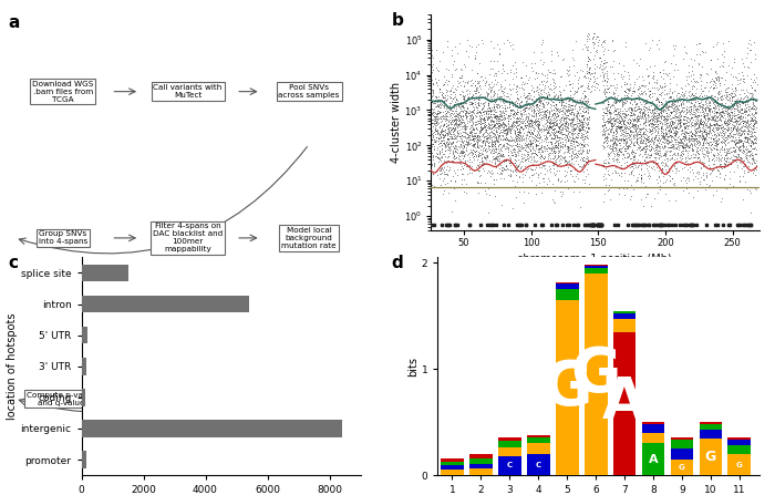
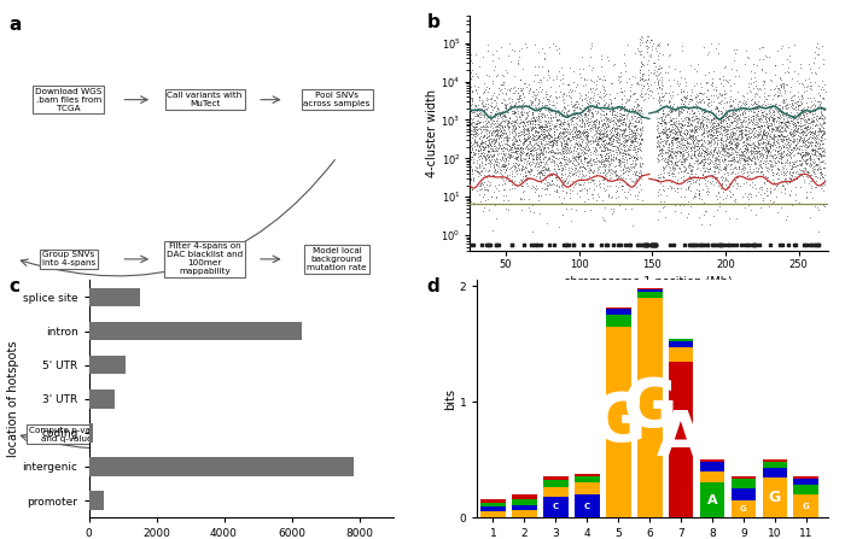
intron: 5400 -> 6300
5' UTR: 200 -> 1100
3' UTR: 150 -> 750
intergenic: 8400 -> 7850
promoter: 150 -> 450
